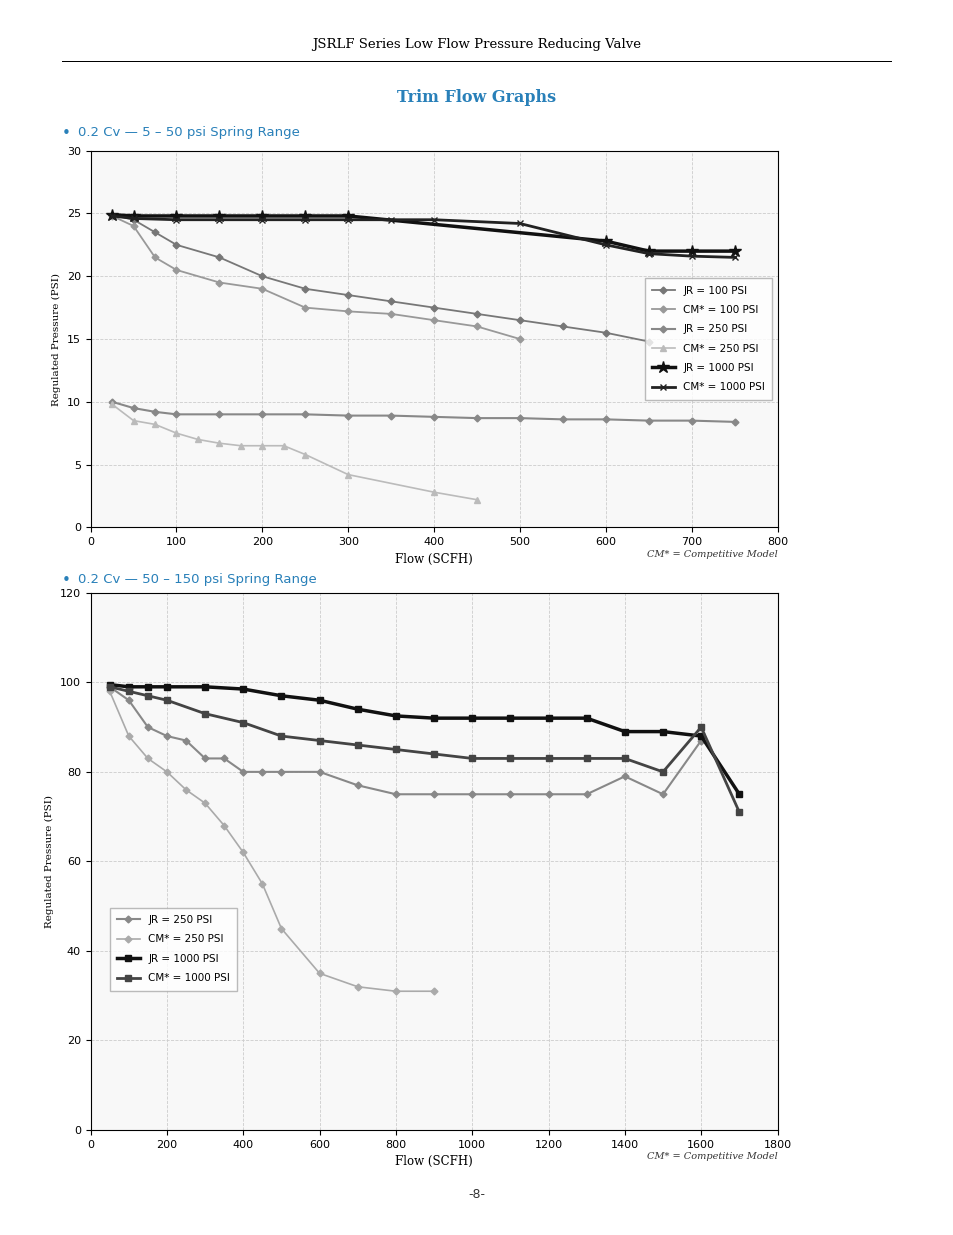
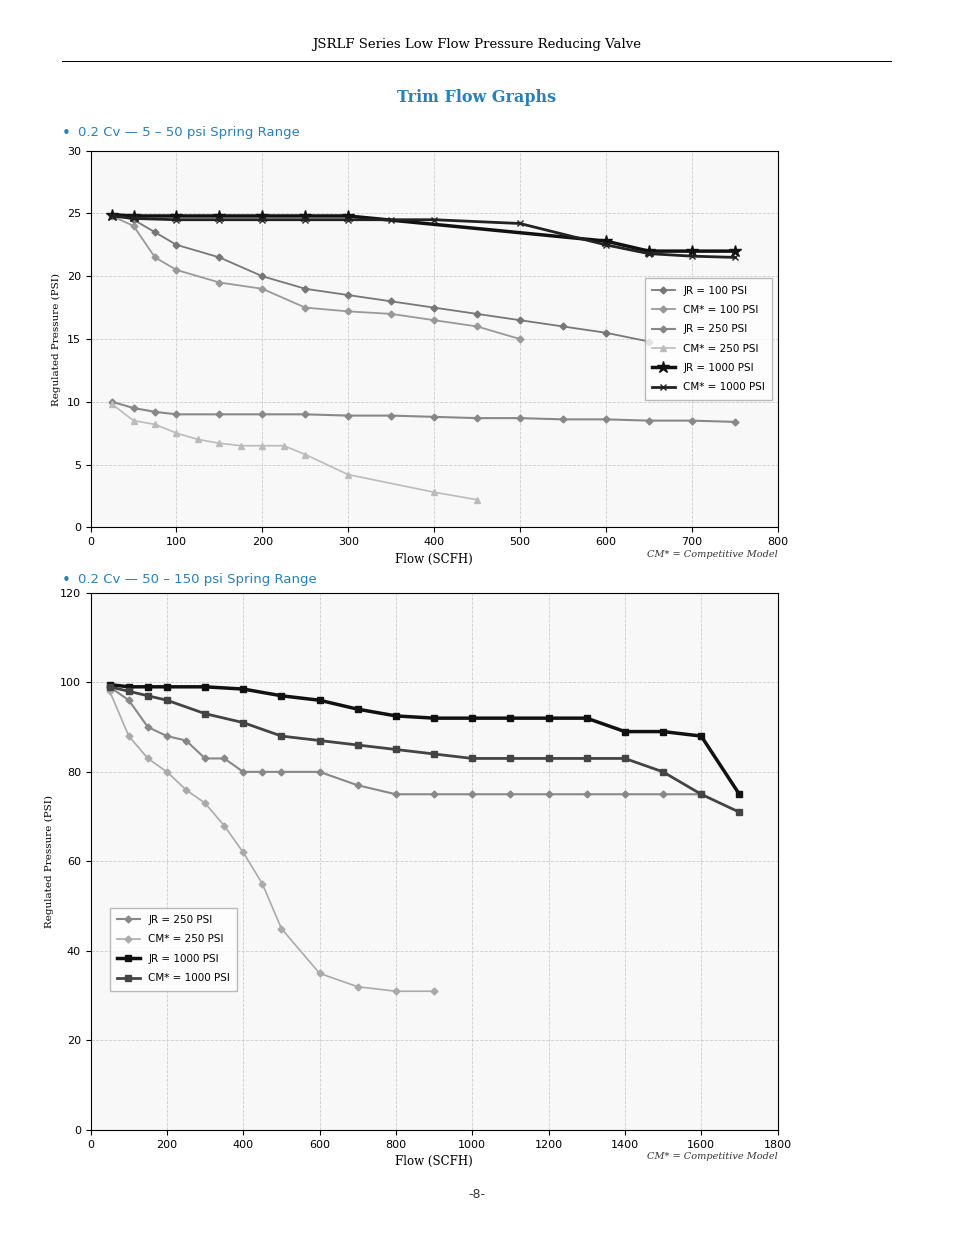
JR = 250 PSI/1400: 79 -> 75
JR = 250 PSI/1600: 87 -> 75
CM* = 1000 PSI/1600: 90 -> 75
